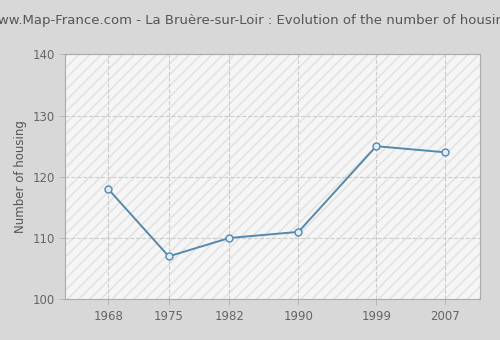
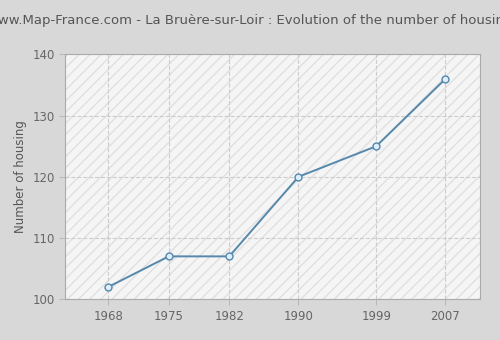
1968: 118 -> 102
1982: 110 -> 107
1990: 111 -> 120
2007: 124 -> 136
